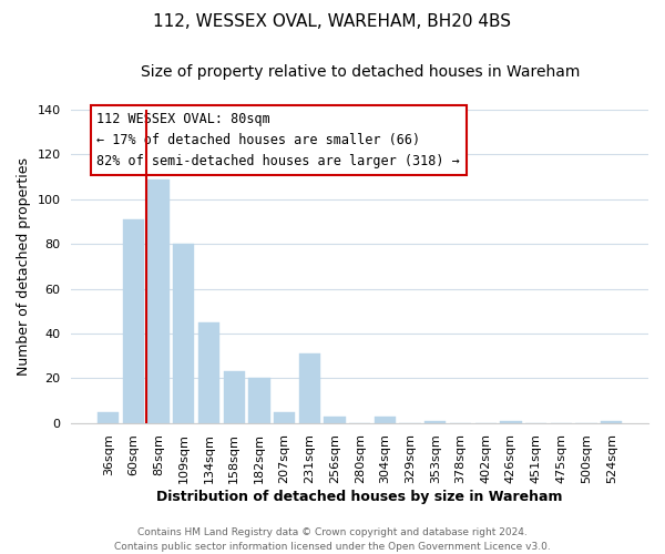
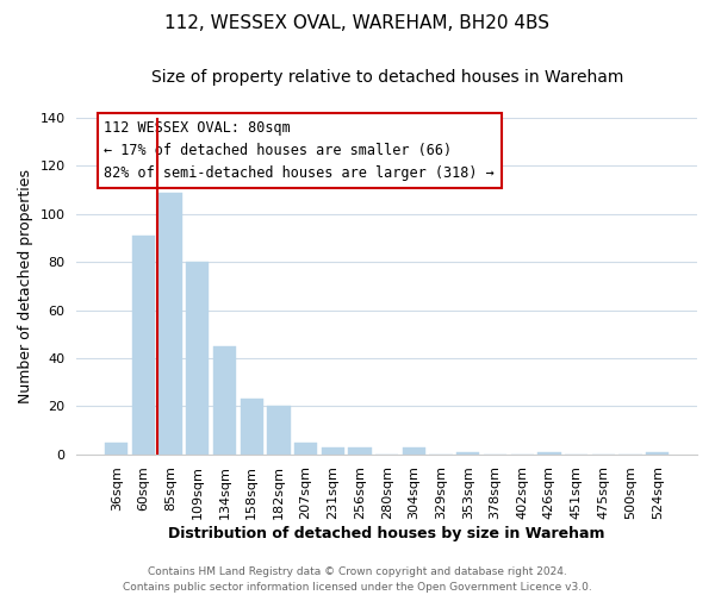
231sqm: 31 -> 3
